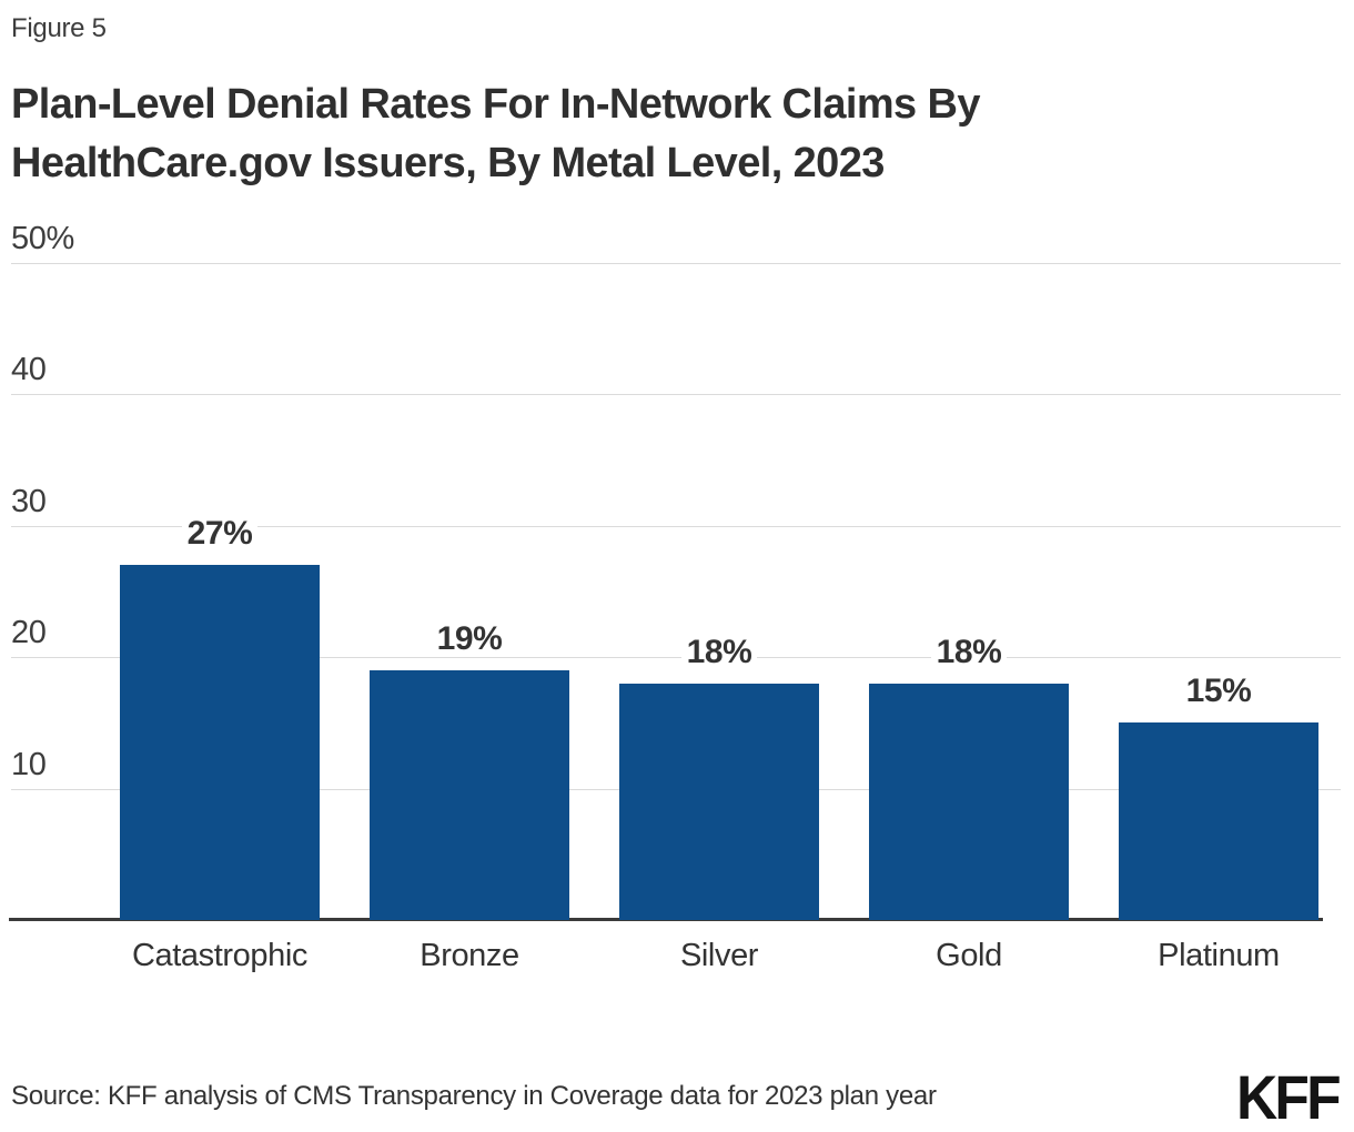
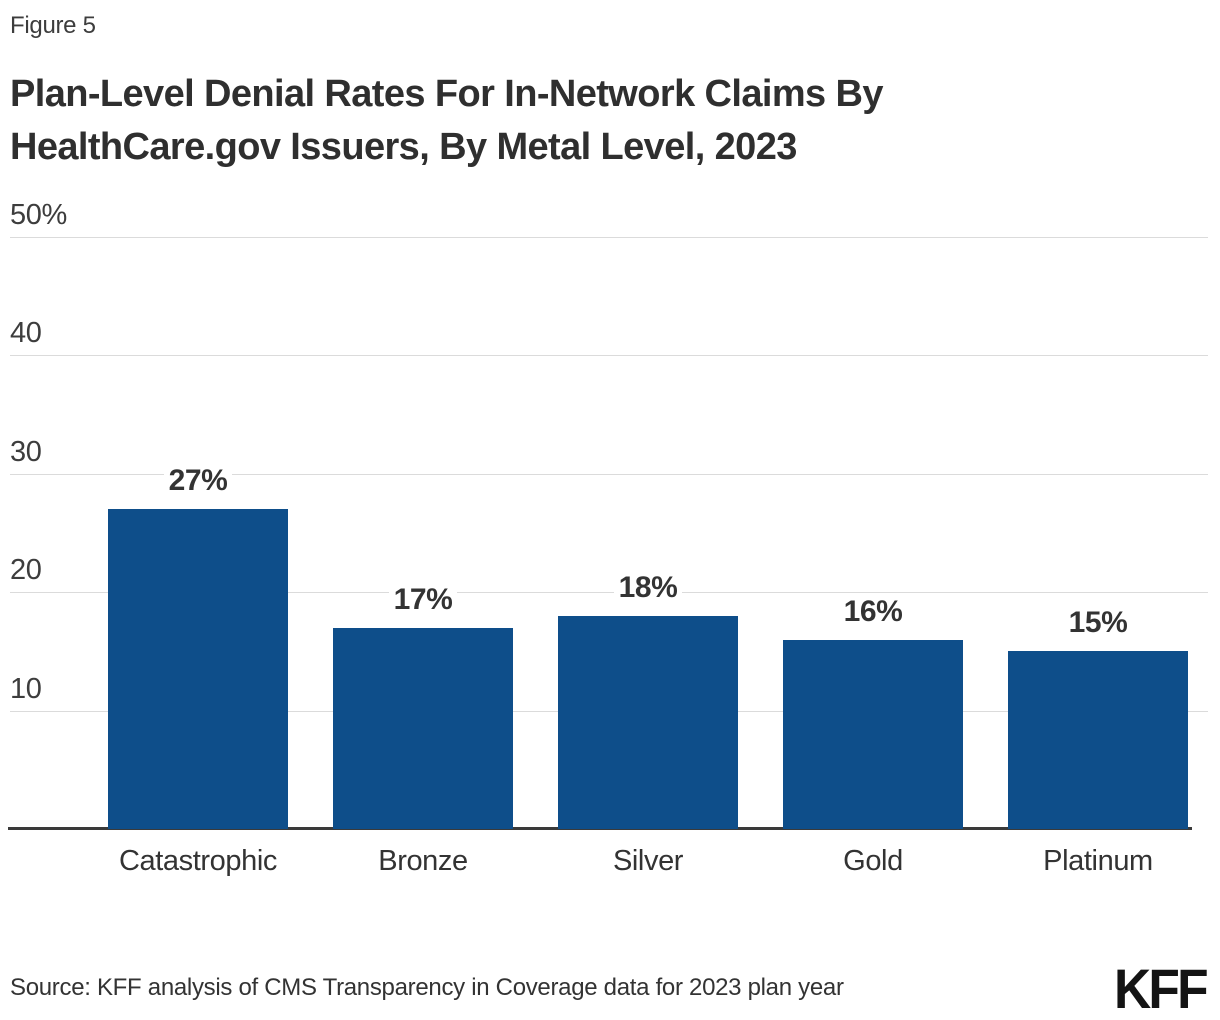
Bronze: 19% -> 17%
Gold: 18% -> 16%
